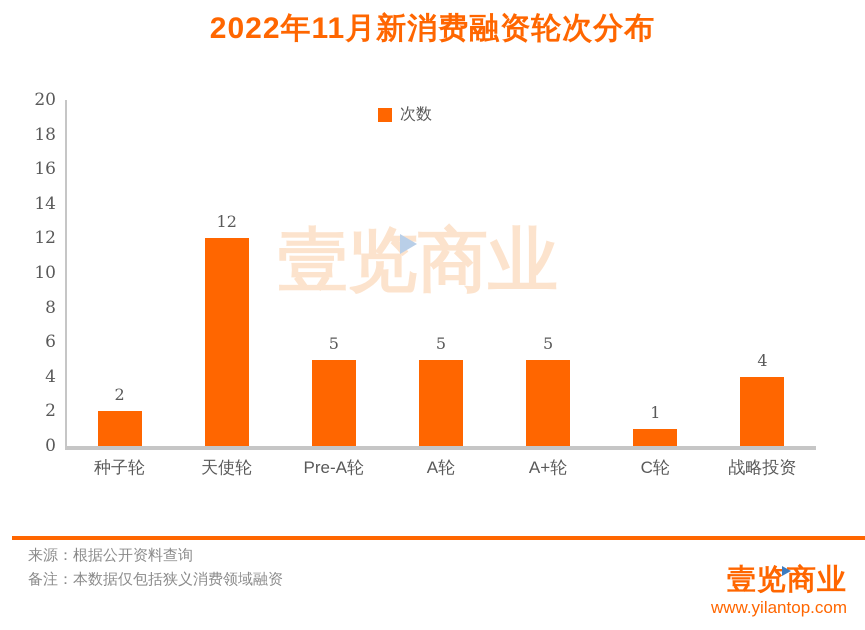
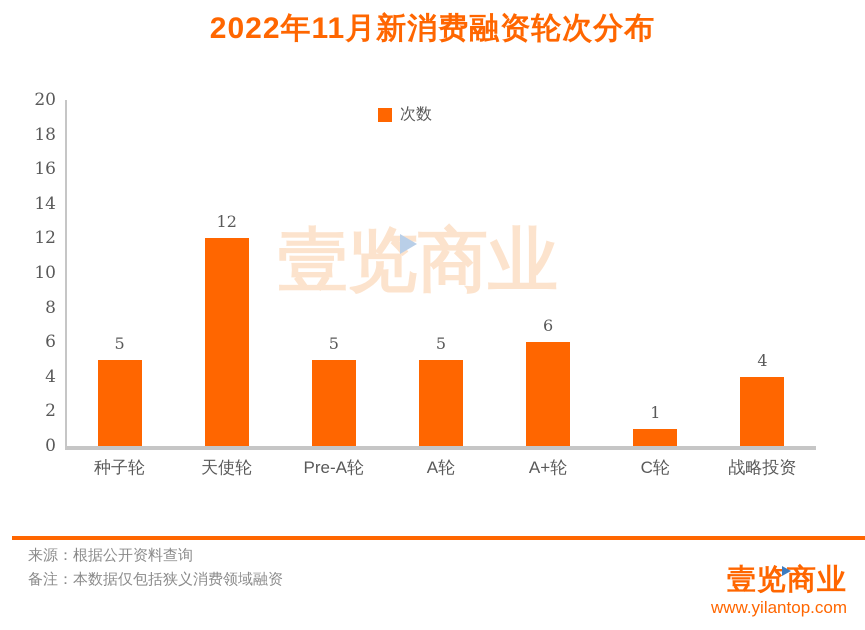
种子轮: 2 -> 5
A+轮: 5 -> 6
